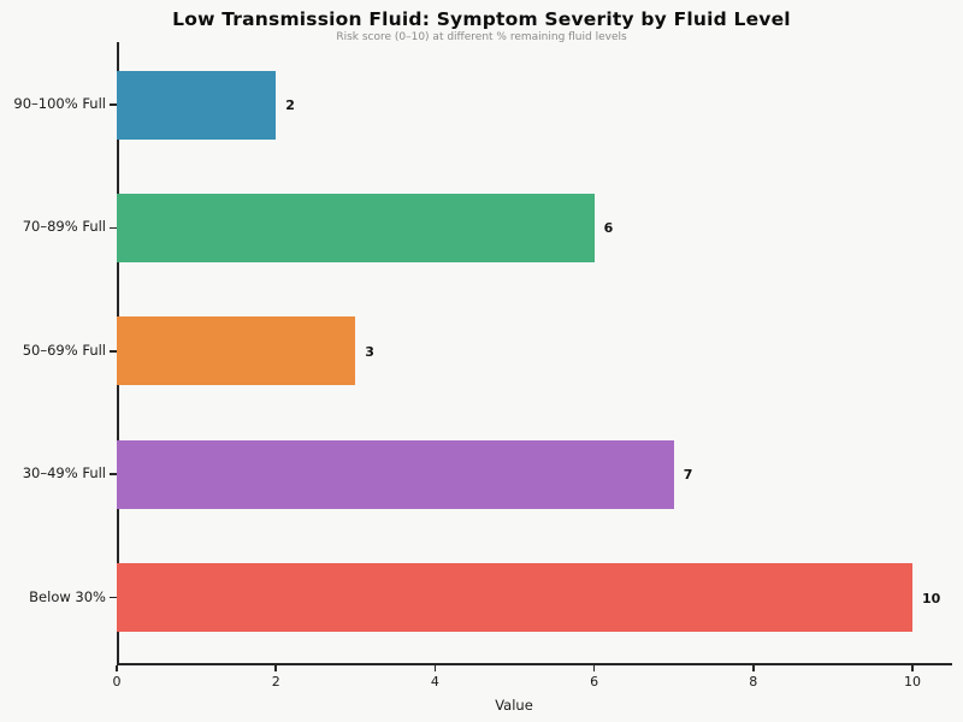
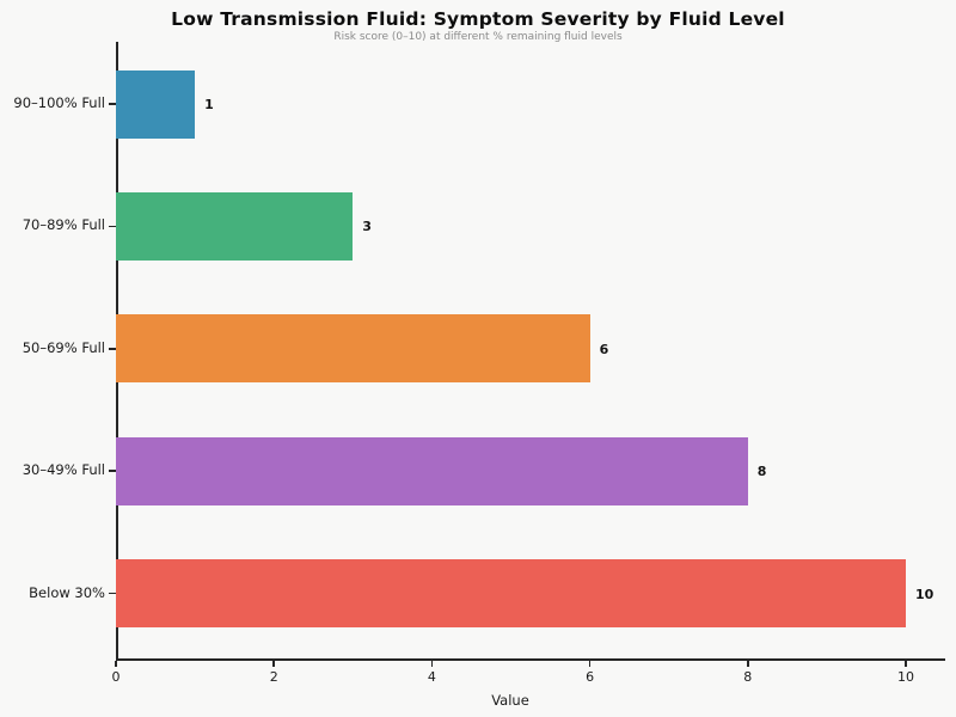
90–100% Full: 2 -> 1
70–89% Full: 6 -> 3
50–69% Full: 3 -> 6
30–49% Full: 7 -> 8
